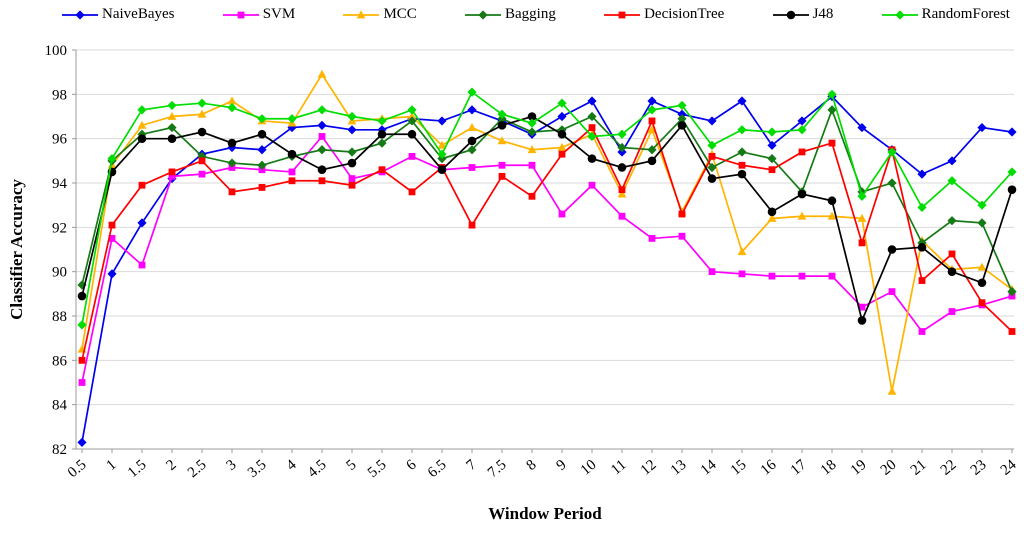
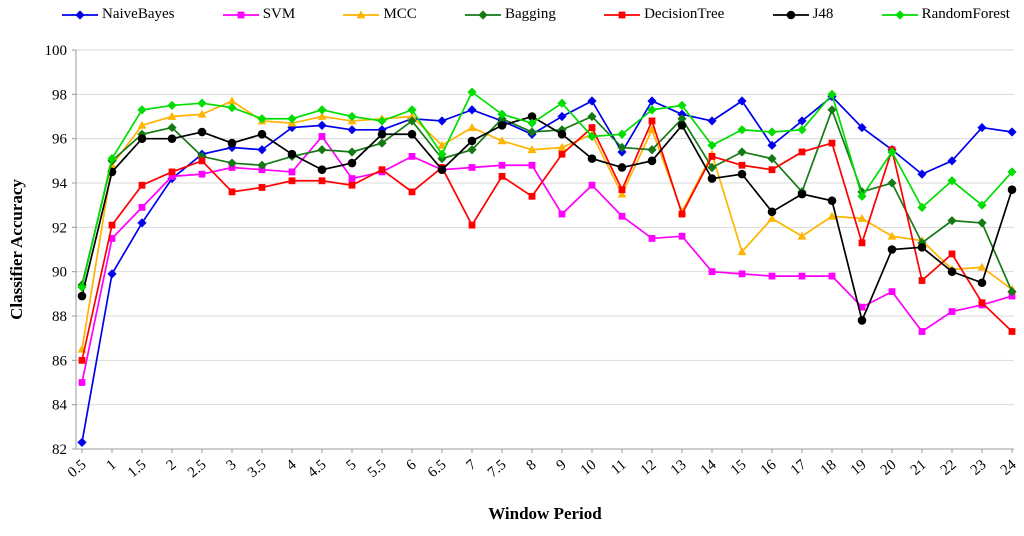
RandomForest/0.5: 87.6 -> 89.3
SVM/1.5: 90.3 -> 92.9
MCC/4.5: 98.9 -> 97.0
MCC/17: 92.5 -> 91.6
MCC/20: 84.6 -> 91.6
